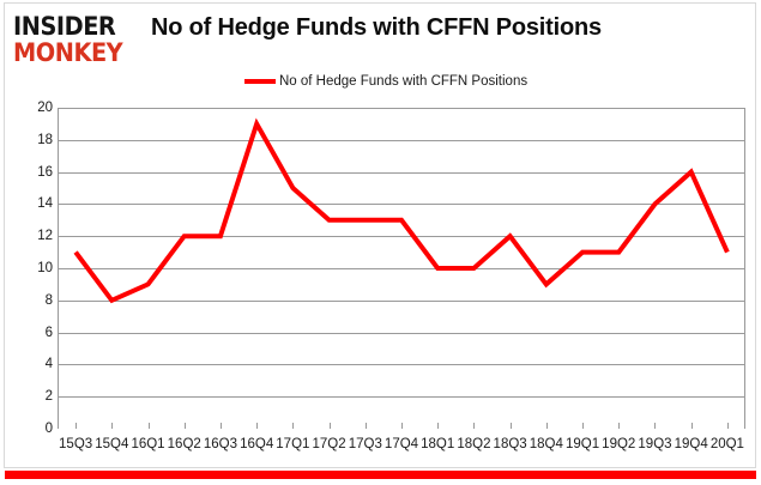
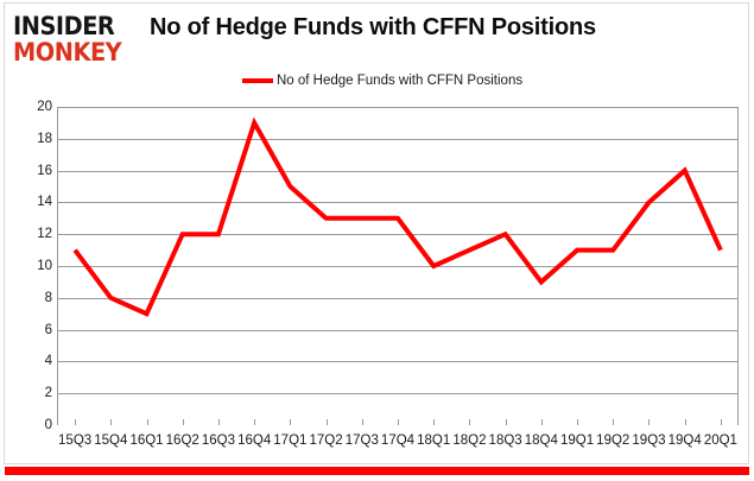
16Q1: 9 -> 7
18Q2: 10 -> 11
